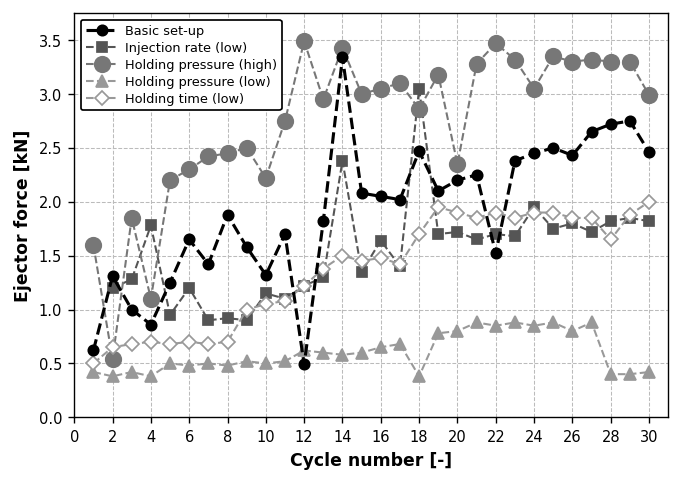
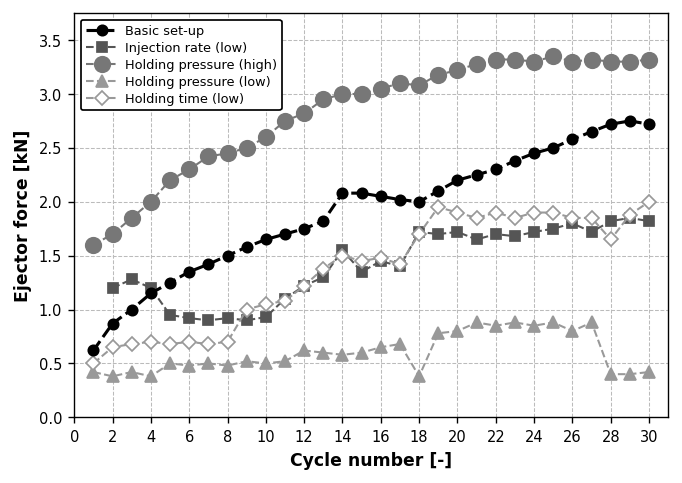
Basic set-up/2: 1.31 -> 0.87
Holding pressure (high)/2: 0.54 -> 1.70
Basic set-up/4: 0.86 -> 1.15
Injection rate (low)/4: 1.78 -> 1.20
Holding pressure (high)/4: 1.10 -> 2.00
Basic set-up/6: 1.65 -> 1.35
Injection rate (low)/6: 1.20 -> 0.92
Basic set-up/8: 1.88 -> 1.50
Basic set-up/10: 1.32 -> 1.65
Injection rate (low)/10: 1.15 -> 0.93
Holding pressure (high)/10: 2.22 -> 2.60
Basic set-up/12: 0.49 -> 1.75
Holding pressure (high)/12: 3.49 -> 2.82
Basic set-up/14: 3.34 -> 2.08
Injection rate (low)/14: 2.38 -> 1.55
Holding pressure (high)/14: 3.43 -> 3.00
Injection rate (low)/16: 1.64 -> 1.45
Basic set-up/18: 2.47 -> 2.00
Injection rate (low)/18: 3.05 -> 1.72
Holding pressure (high)/18: 2.86 -> 3.08
Holding pressure (high)/20: 2.35 -> 3.22
Basic set-up/22: 1.52 -> 2.30
Holding pressure (high)/22: 3.47 -> 3.32
Injection rate (low)/24: 1.95 -> 1.72
Holding pressure (high)/24: 3.05 -> 3.30
Basic set-up/26: 2.43 -> 2.58
Basic set-up/30: 2.46 -> 2.72
Holding pressure (high)/30: 2.99 -> 3.32
